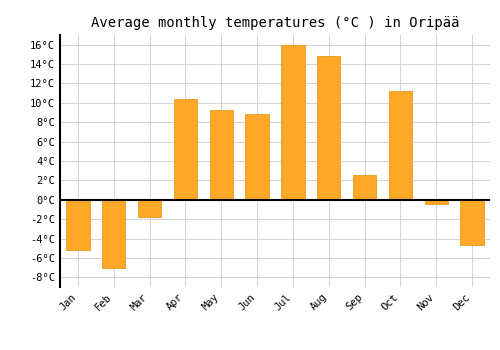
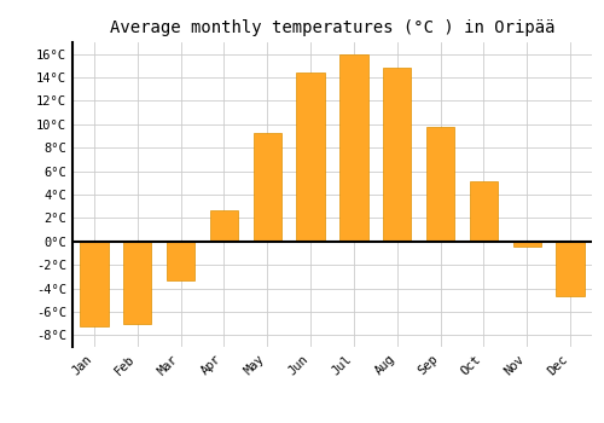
Jan: -5.2°C -> -7.2°C
Mar: -1.8°C -> -3.3°C
Apr: 10.4°C -> 2.7°C
Jun: 8.8°C -> 14.4°C
Sep: 2.6°C -> 9.8°C
Oct: 11.2°C -> 5.1°C
